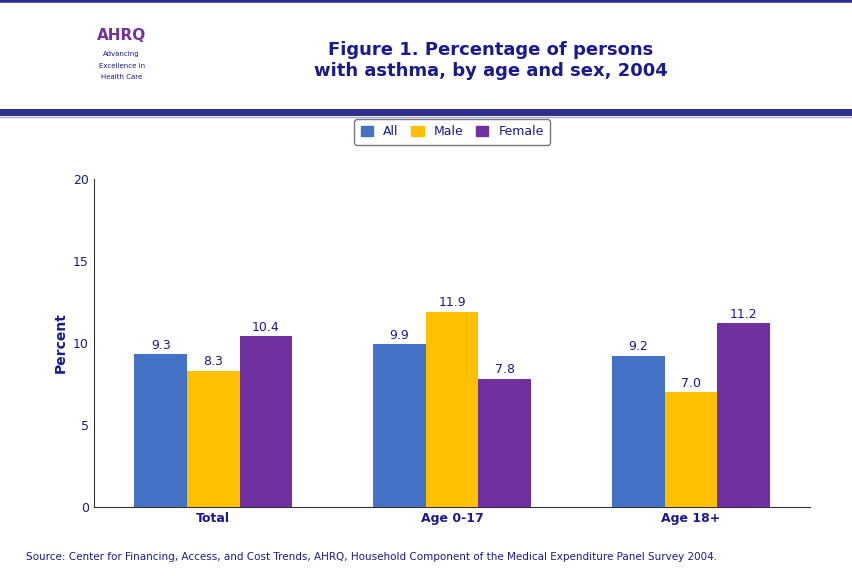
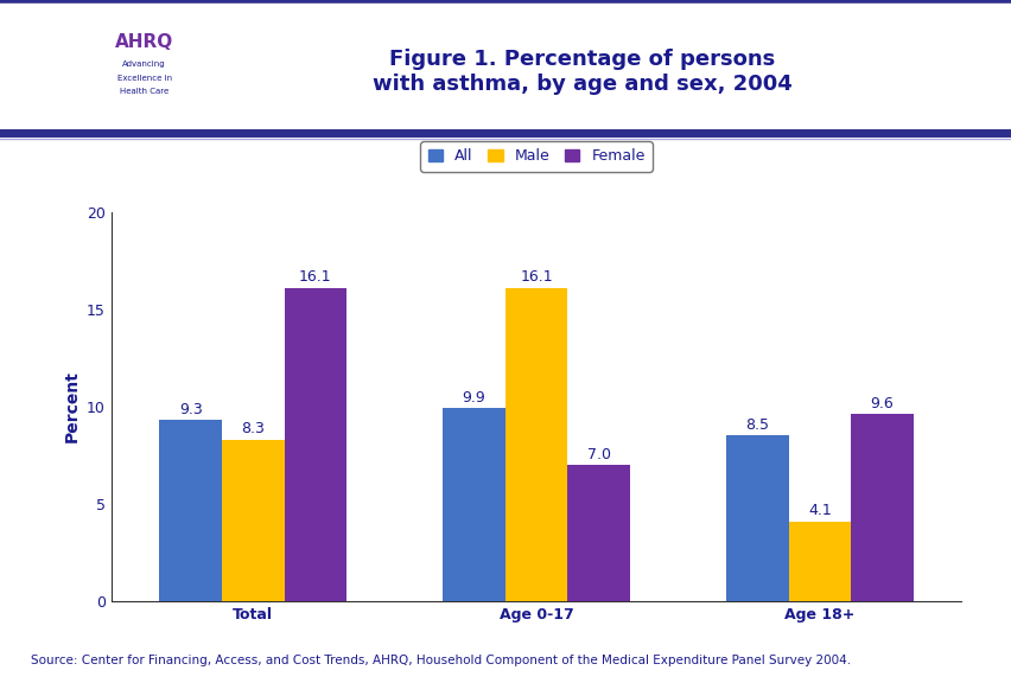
Female/Total: 10.4 -> 16.1
Male/Age 0-17: 11.9 -> 16.1
Female/Age 0-17: 7.8 -> 7.0
All/Age 18+: 9.2 -> 8.5
Male/Age 18+: 7.0 -> 4.1
Female/Age 18+: 11.2 -> 9.6
